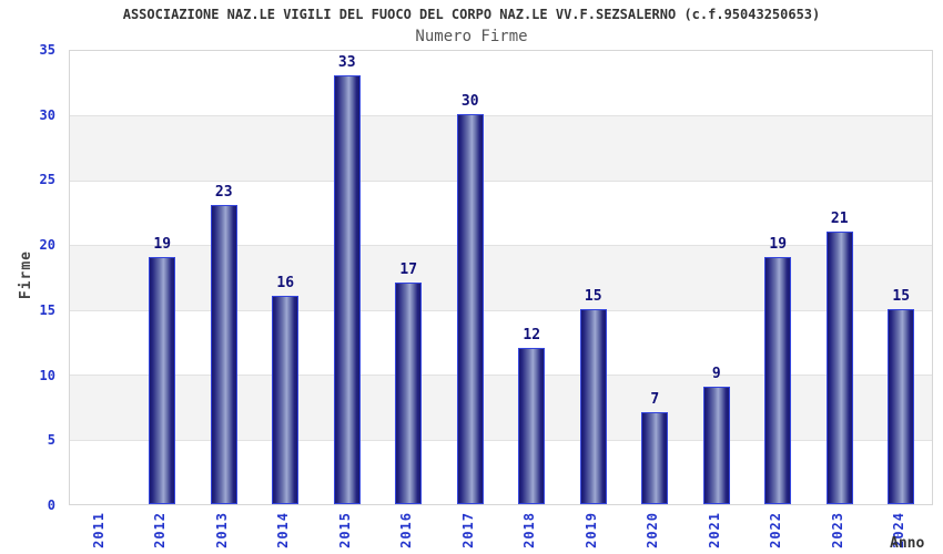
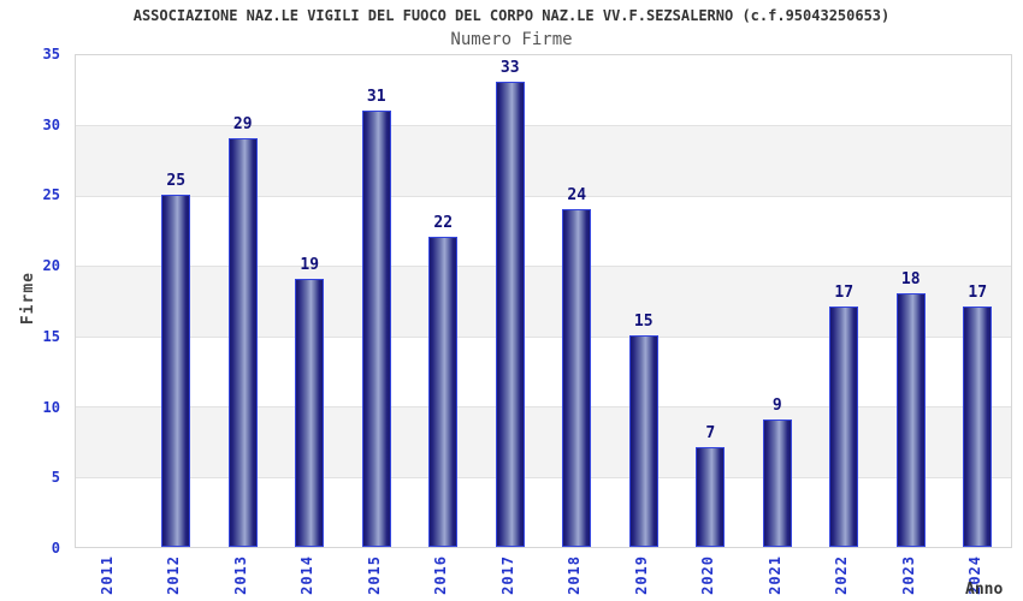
2012: 19 -> 25
2013: 23 -> 29
2014: 16 -> 19
2015: 33 -> 31
2016: 17 -> 22
2017: 30 -> 33
2018: 12 -> 24
2022: 19 -> 17
2023: 21 -> 18
2024: 15 -> 17
